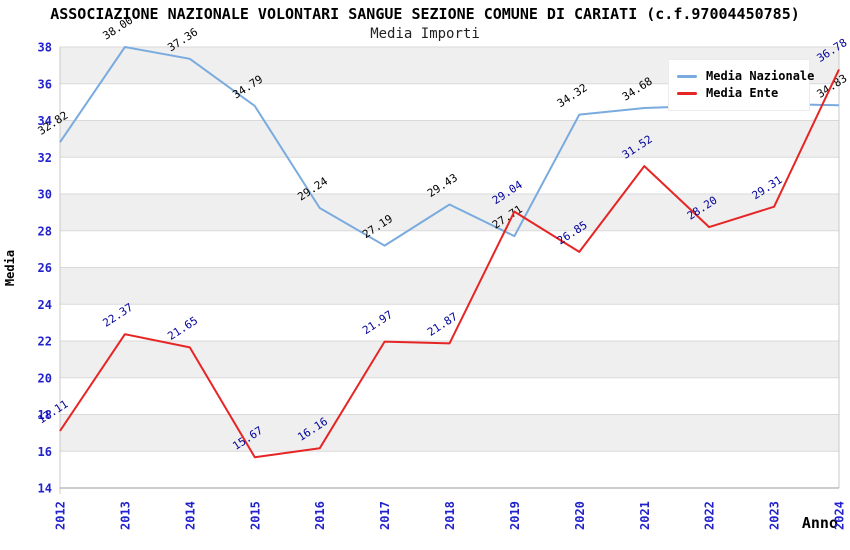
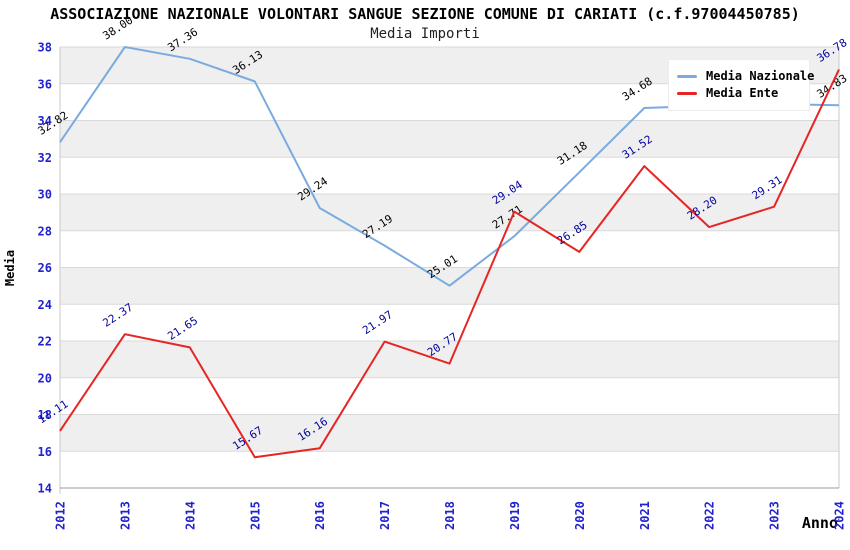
Media Nazionale/2015: 34.79 -> 36.13
Media Nazionale/2018: 29.43 -> 25.01
Media Ente/2018: 21.87 -> 20.77
Media Nazionale/2020: 34.32 -> 31.18
